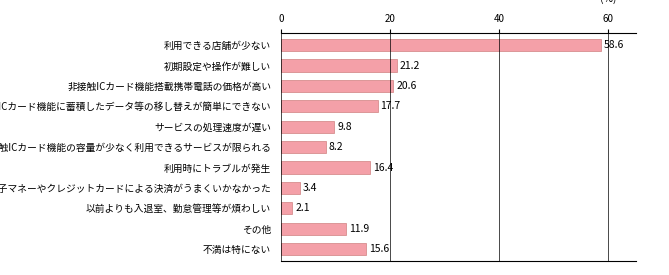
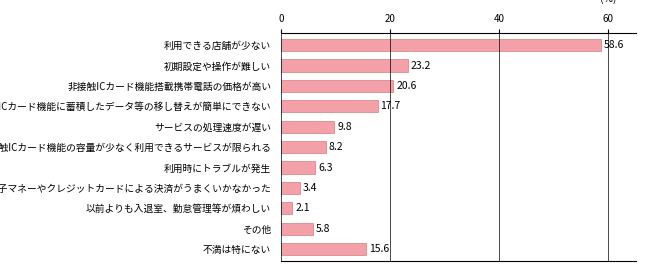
初期設定や操作が難しい: 21.2 -> 23.2
利用時にトラブルが発生: 16.4 -> 6.3
その他: 11.9 -> 5.8
